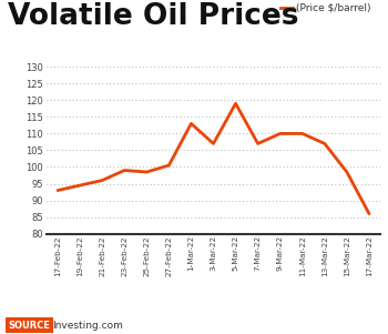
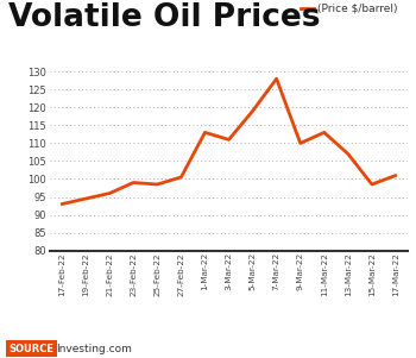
3-Mar-22: 107.0 -> 111.0
7-Mar-22: 107.0 -> 128.0
11-Mar-22: 110.0 -> 113.0
17-Mar-22: 86.0 -> 101.0
